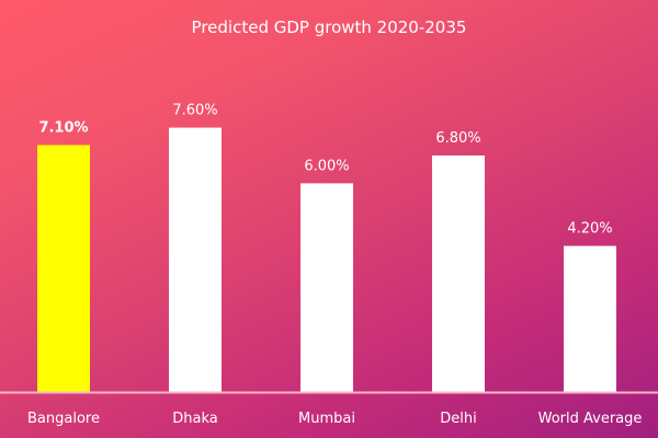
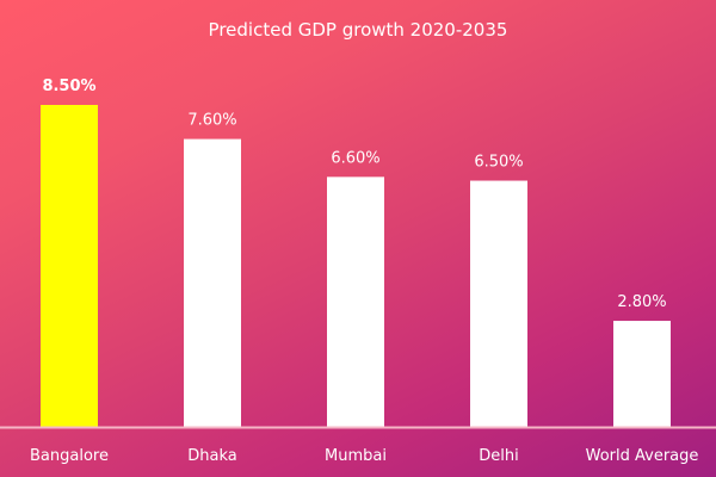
Bangalore: 7.10% -> 8.50%
Mumbai: 6.00% -> 6.60%
Delhi: 6.80% -> 6.50%
World Average: 4.20% -> 2.80%
